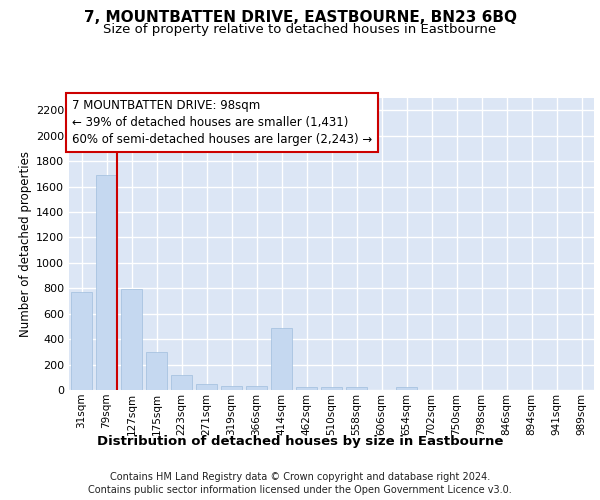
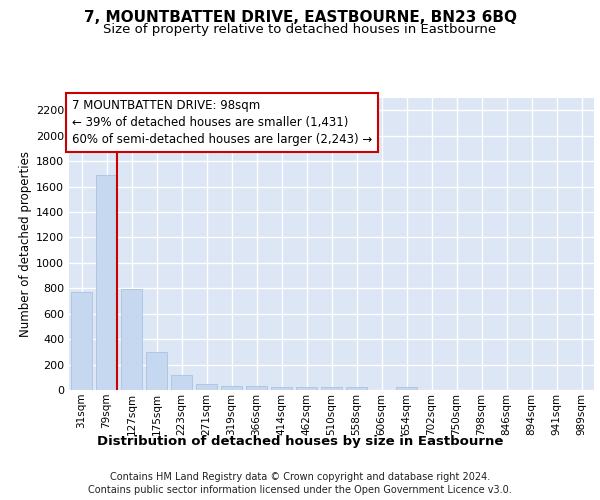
414sqm: 490 -> 20
